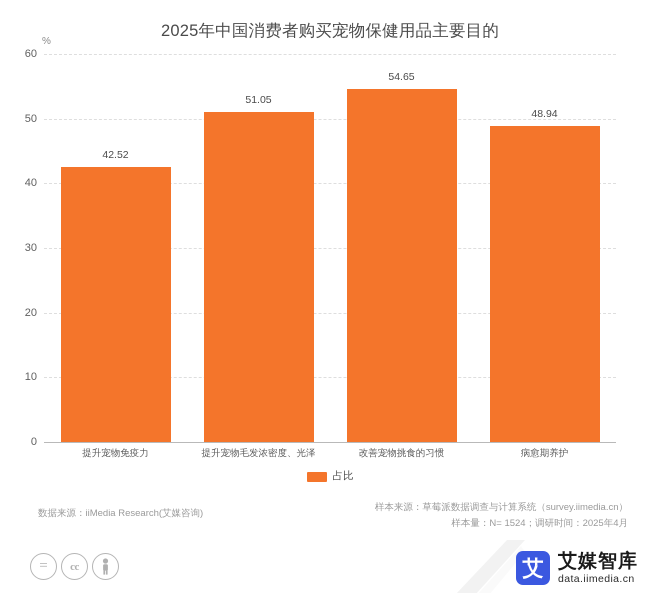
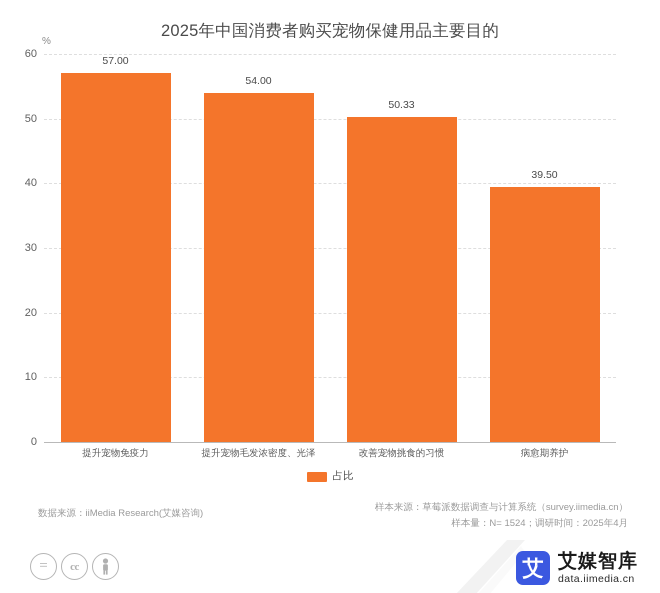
提升宠物免疫力: 42.52 -> 57.00
提升宠物毛发浓密度、光泽: 51.05 -> 54.00
改善宠物挑食的习惯: 54.65 -> 50.33
病愈期养护: 48.94 -> 39.50
